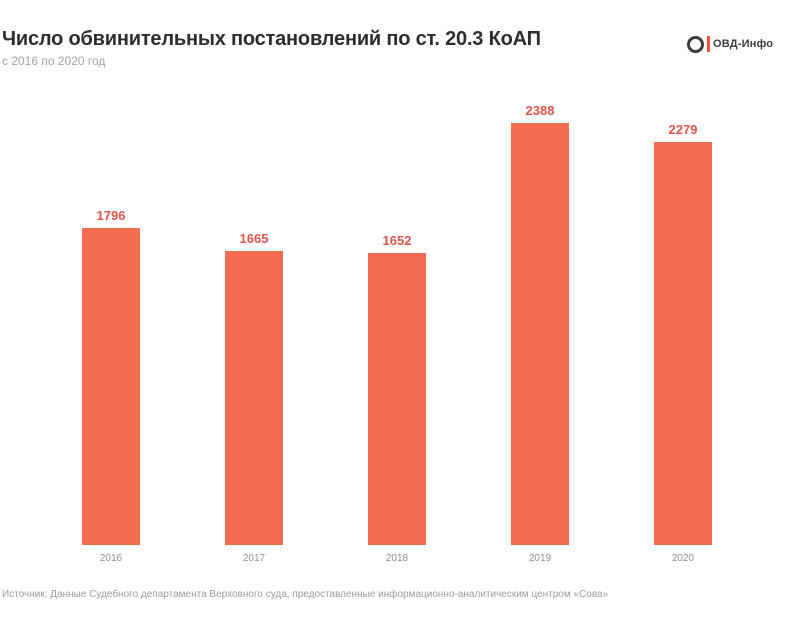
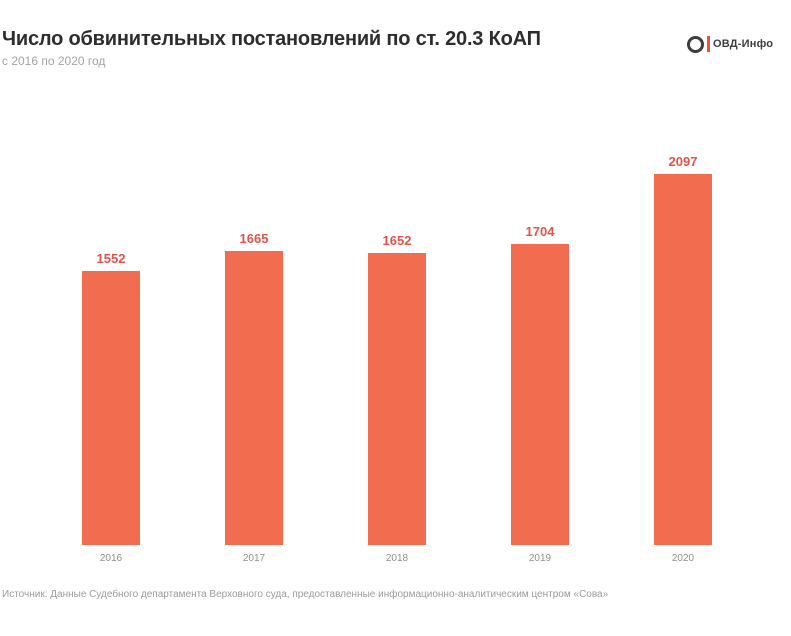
2016: 1796 -> 1552
2019: 2388 -> 1704
2020: 2279 -> 2097
